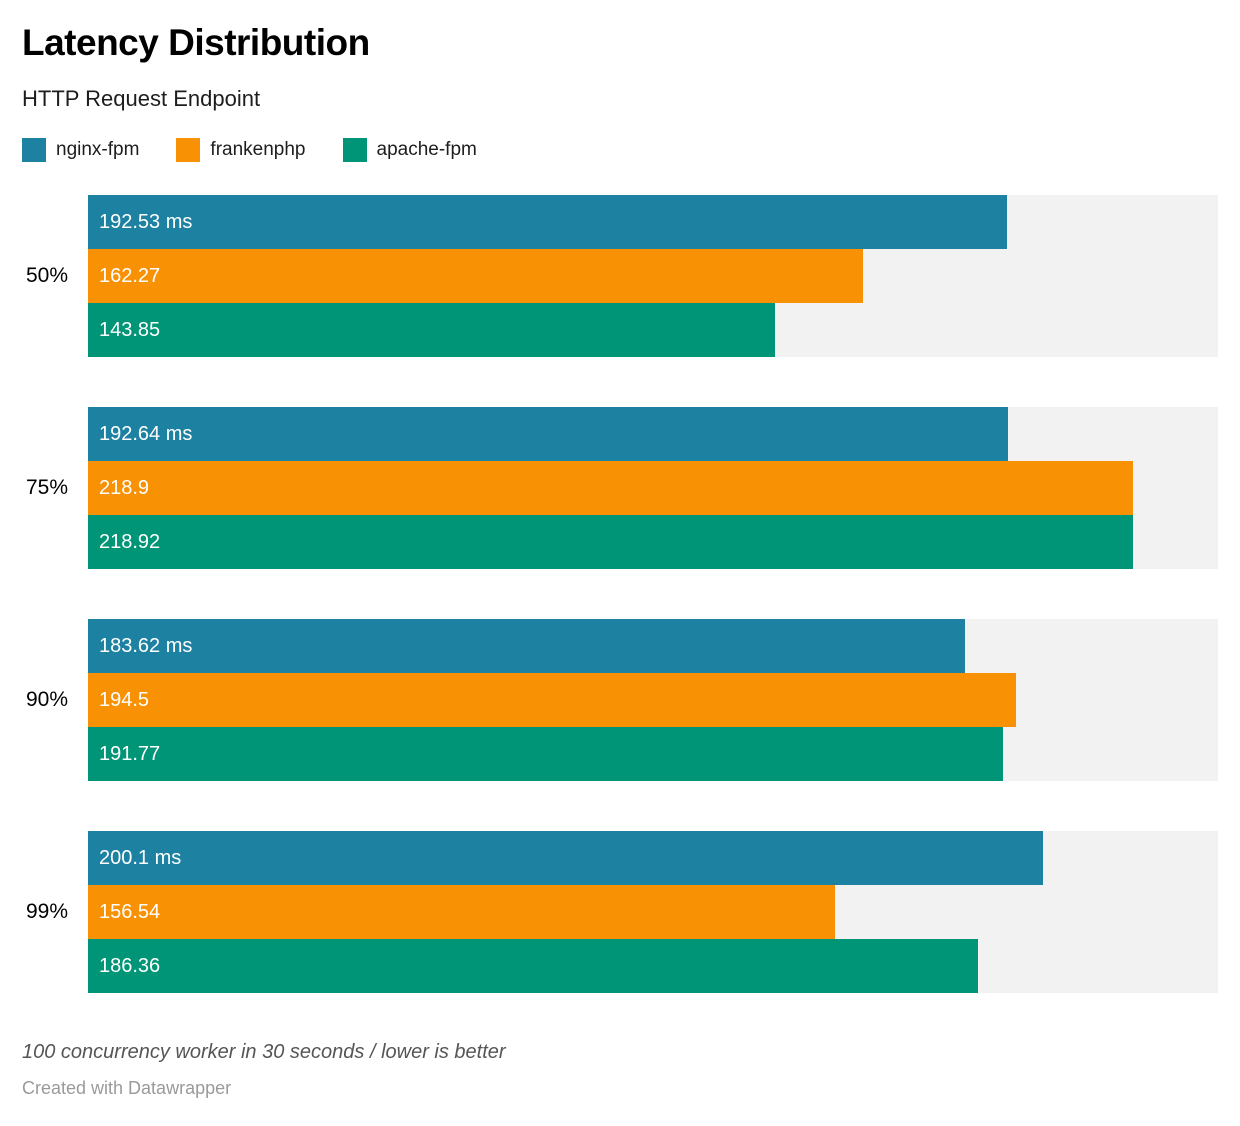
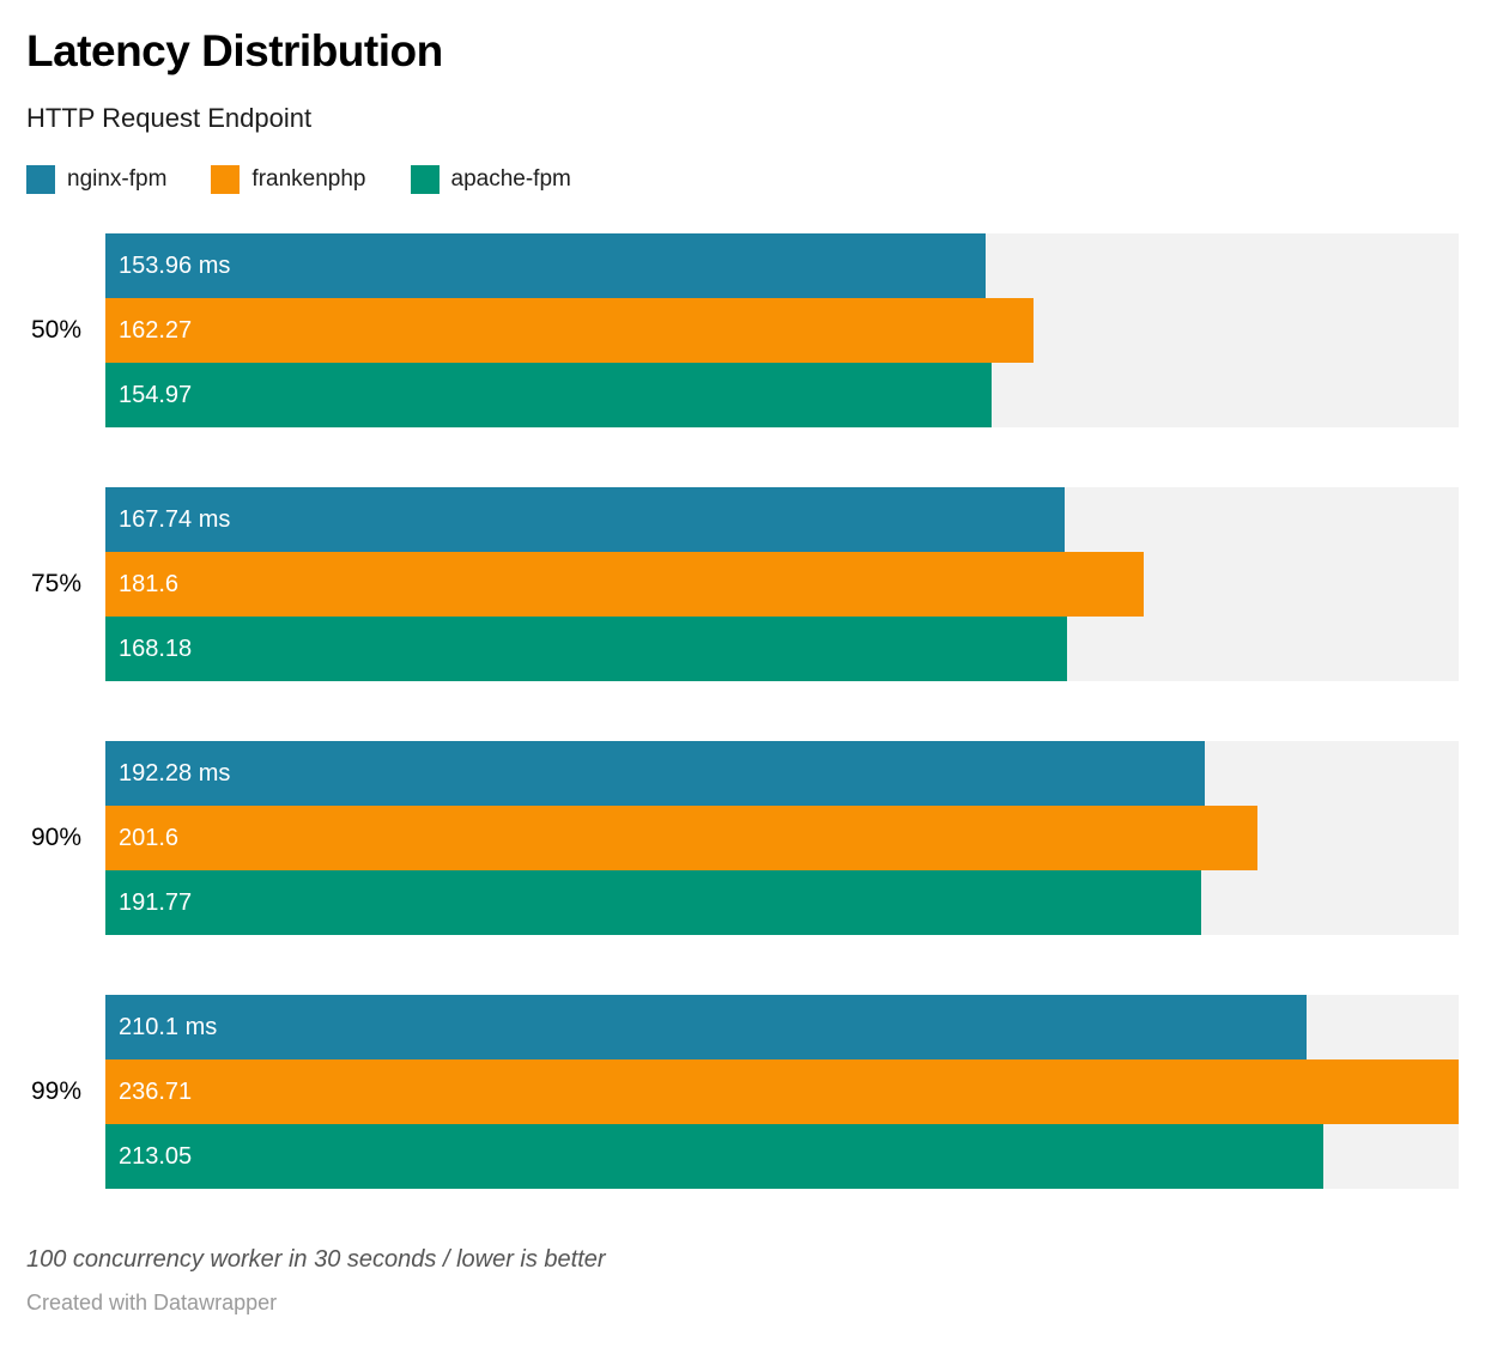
nginx-fpm/50%: 192.53 -> 153.96
apache-fpm/50%: 143.85 -> 154.97
nginx-fpm/75%: 192.64 -> 167.74
frankenphp/75%: 218.9 -> 181.6
apache-fpm/75%: 218.92 -> 168.18
nginx-fpm/90%: 183.62 -> 192.28
frankenphp/90%: 194.5 -> 201.6
nginx-fpm/99%: 200.1 -> 210.1
frankenphp/99%: 156.54 -> 236.71
apache-fpm/99%: 186.36 -> 213.05
